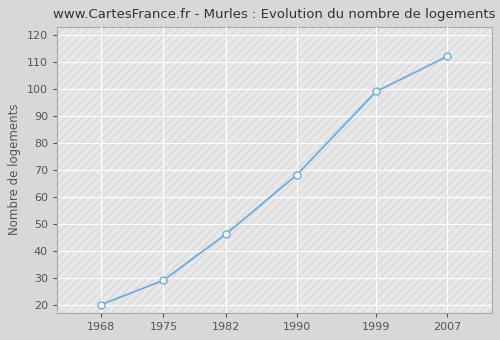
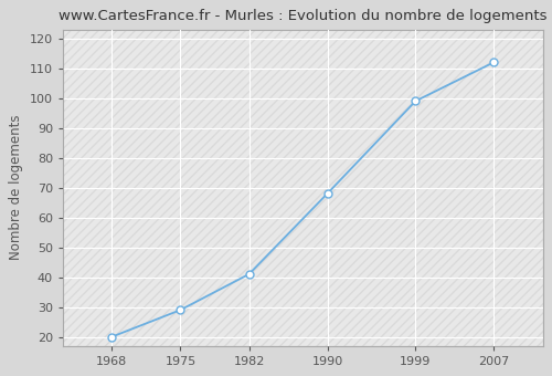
1982: 46 -> 41
